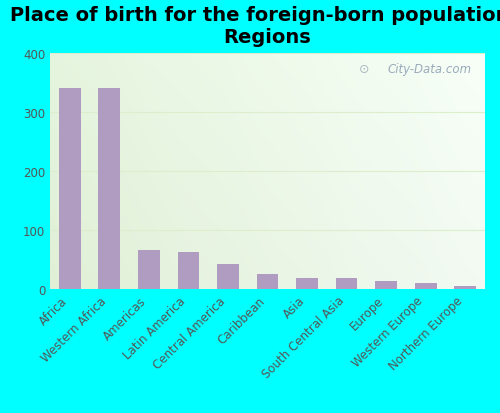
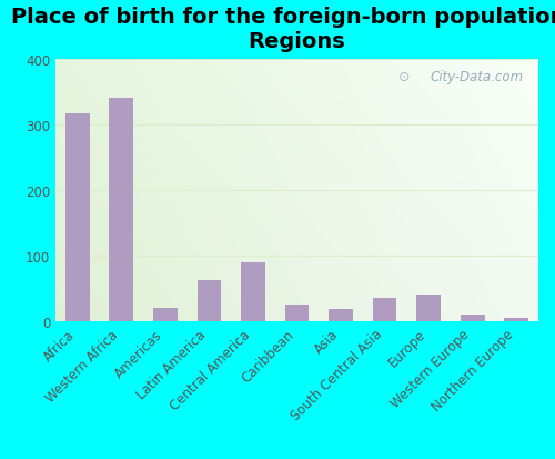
Africa: 340 -> 316
Americas: 65 -> 20
Central America: 42 -> 90
South Central Asia: 18 -> 36
Europe: 13 -> 40
